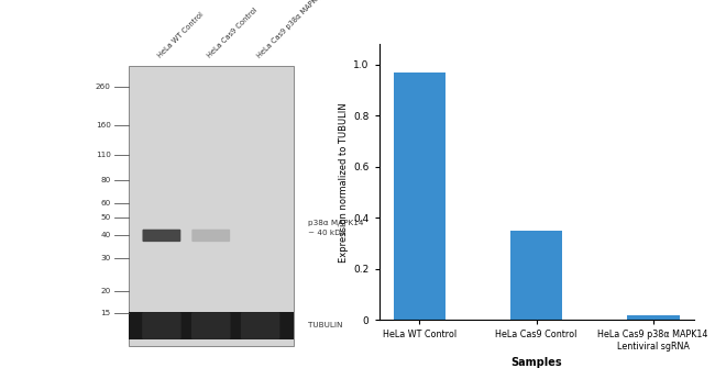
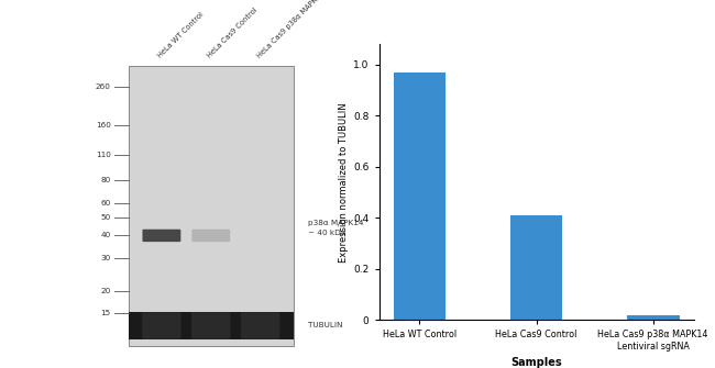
HeLa Cas9 Control: 0.35 -> 0.41
